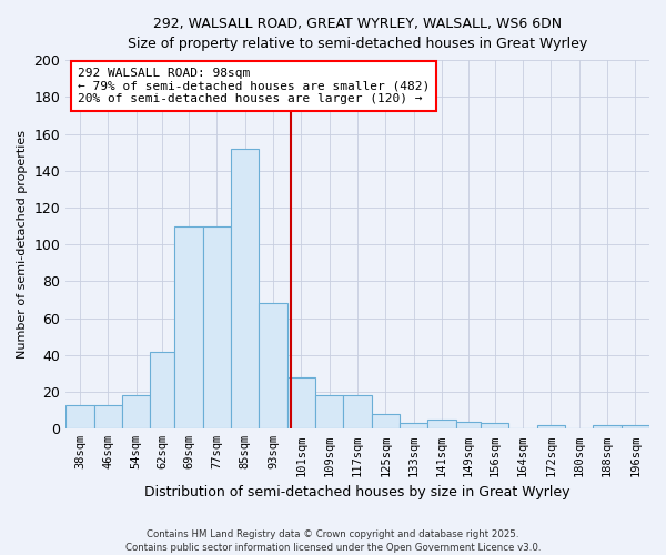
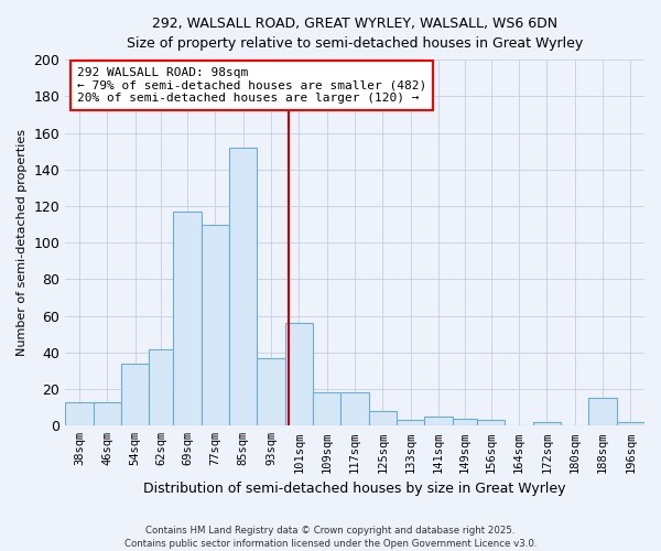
54sqm: 18 -> 34
69sqm: 110 -> 117
93sqm: 68 -> 37
101sqm: 28 -> 56
188sqm: 2 -> 15
